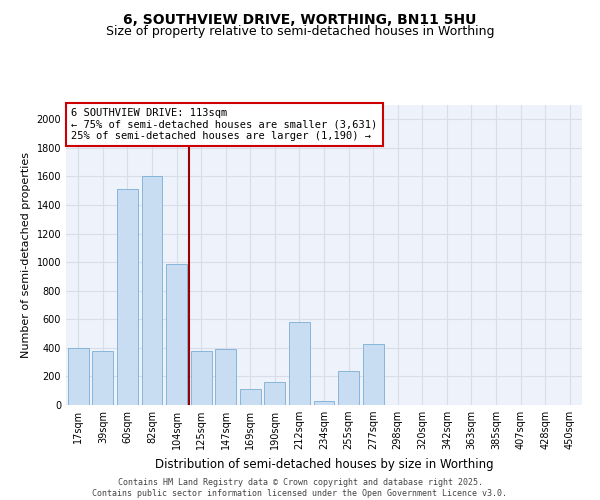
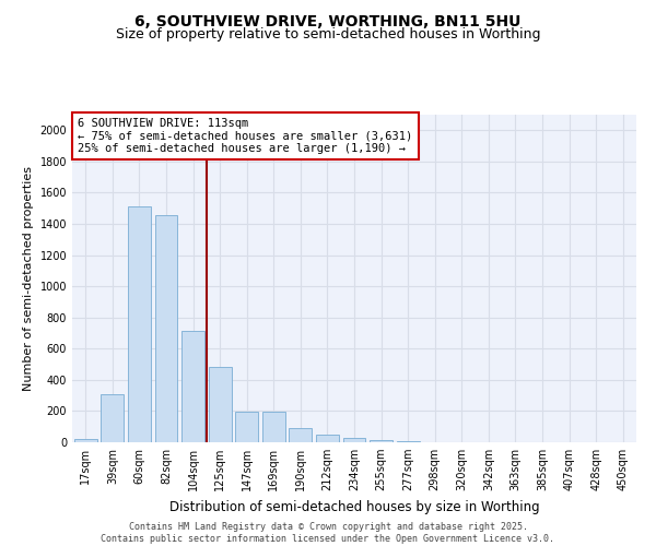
17sqm: 400 -> 20
39sqm: 380 -> 310
82sqm: 1600 -> 1460
104sqm: 990 -> 720
125sqm: 380 -> 480
147sqm: 390 -> 200
169sqm: 110 -> 200
190sqm: 160 -> 90
212sqm: 580 -> 50
255sqm: 240 -> 20
277sqm: 430 -> 10
